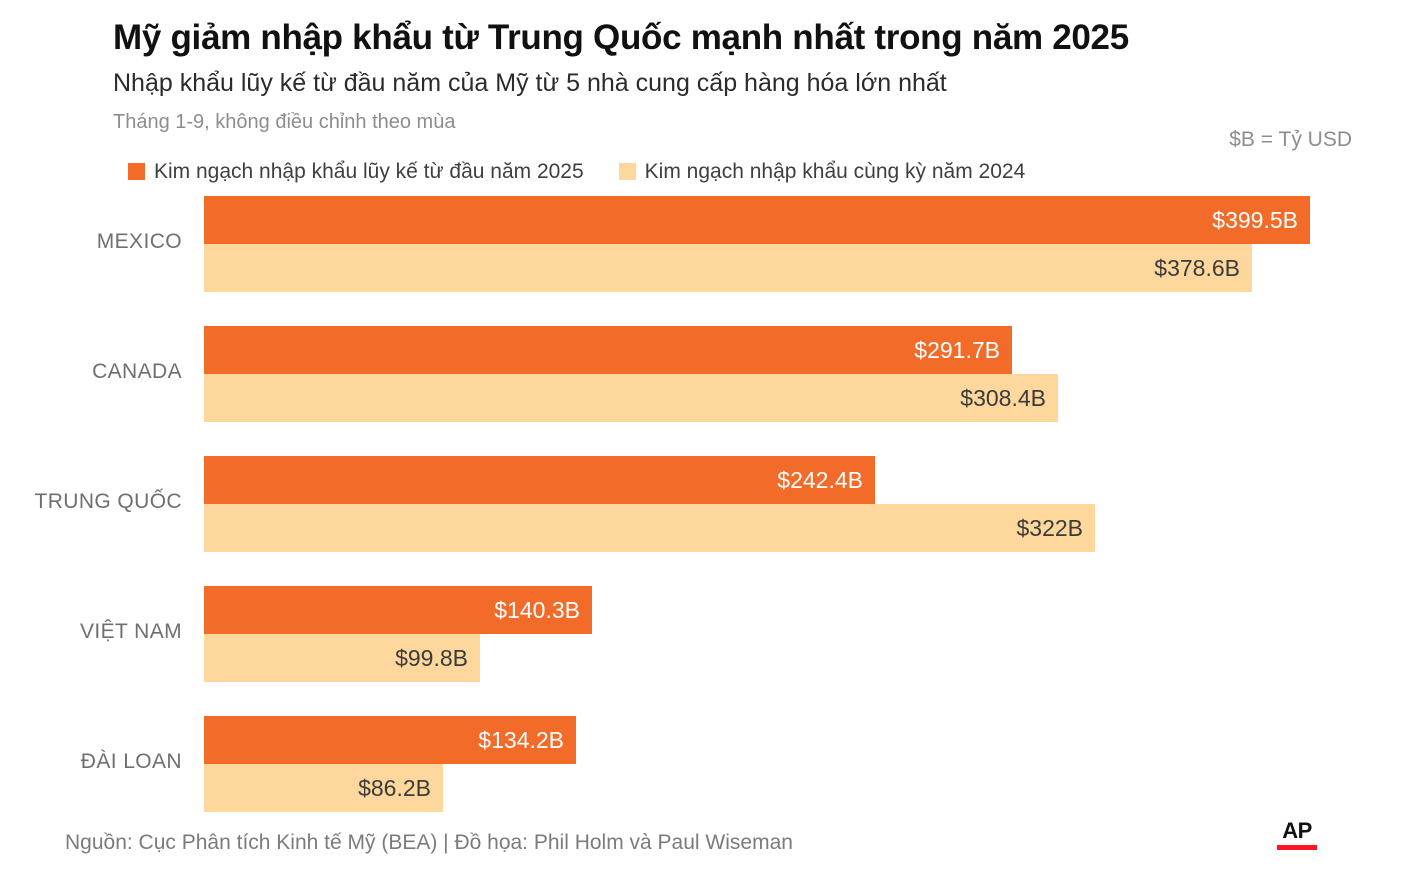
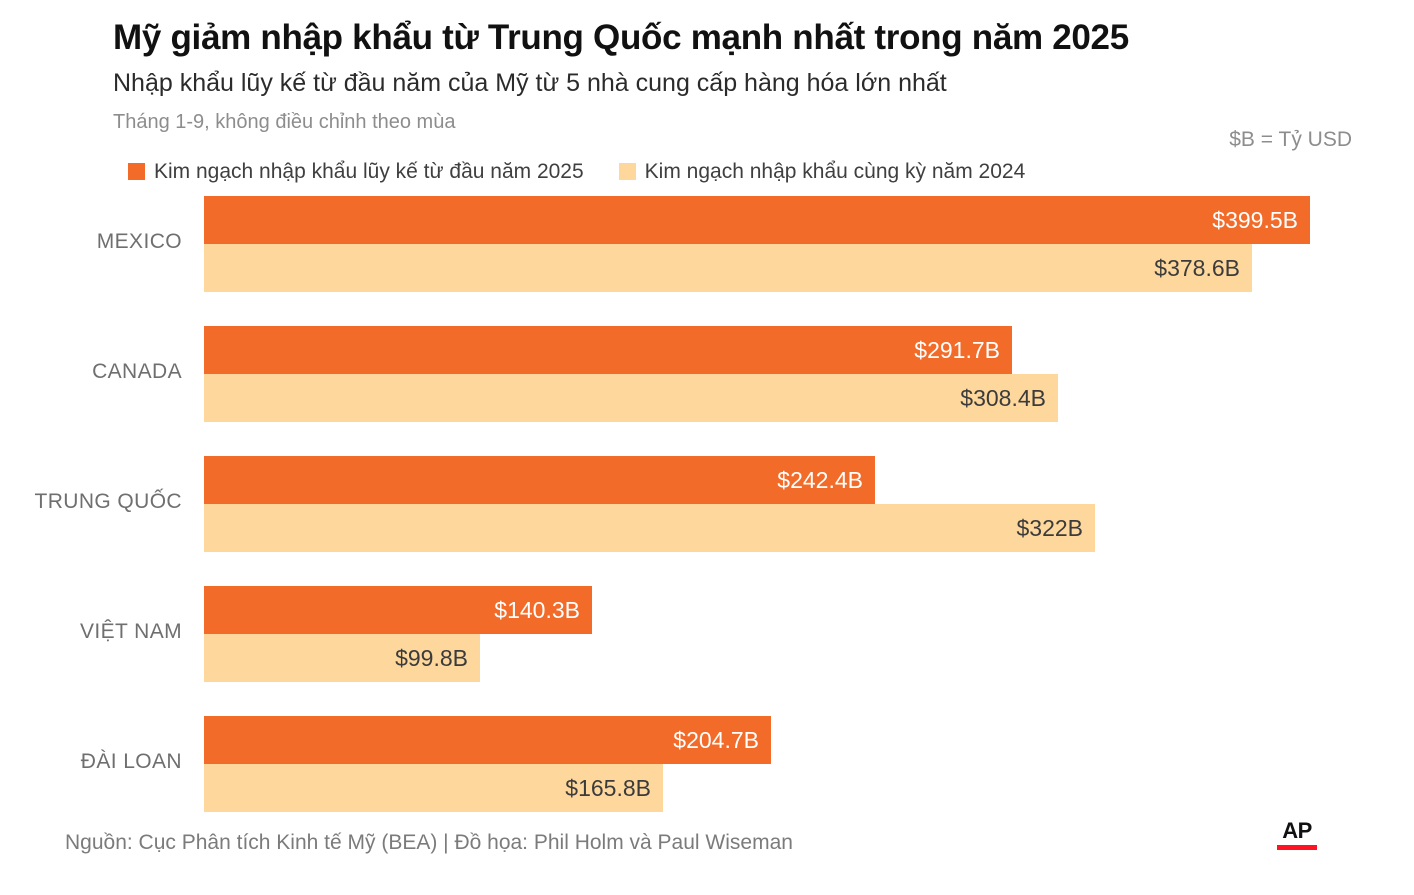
Kim ngạch nhập khẩu lũy kế từ đầu năm 2025/ĐÀI LOAN: $134.2B -> $204.7B
Kim ngạch nhập khẩu cùng kỳ năm 2024/ĐÀI LOAN: $86.2B -> $165.8B
